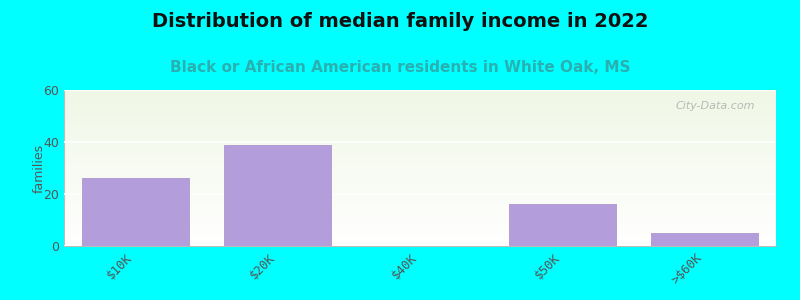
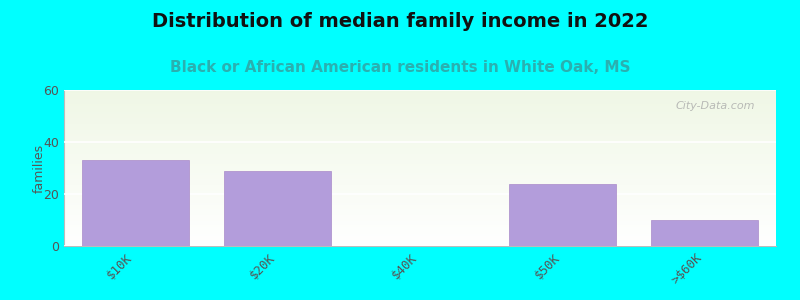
$10K: 26 -> 33
$20K: 39 -> 29
$50K: 16 -> 24
>$60K: 5 -> 10
